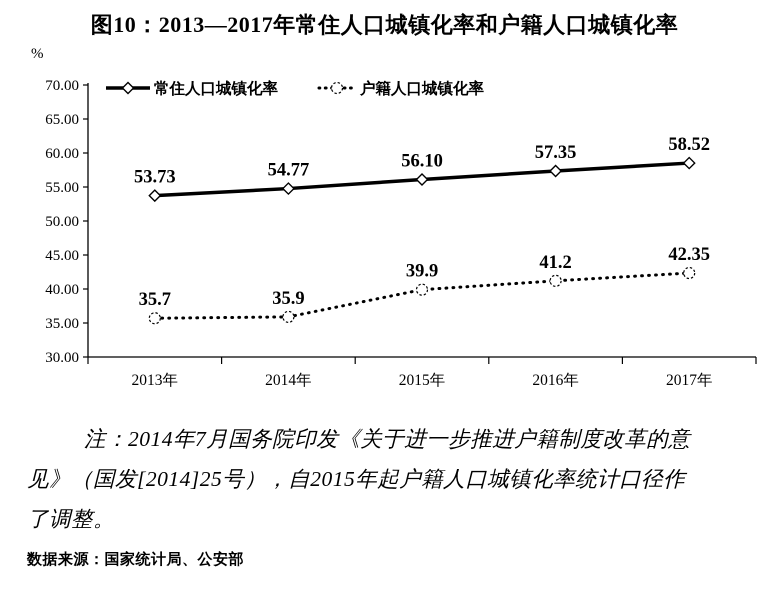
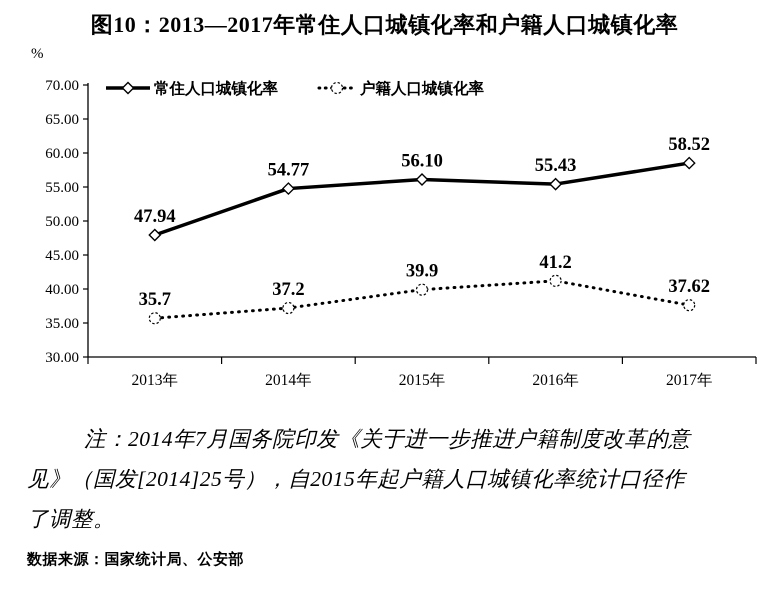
常住人口城镇化率/2013年: 53.73 -> 47.94
户籍人口城镇化率/2014年: 35.9 -> 37.2
常住人口城镇化率/2016年: 57.35 -> 55.43
户籍人口城镇化率/2017年: 42.35 -> 37.62
